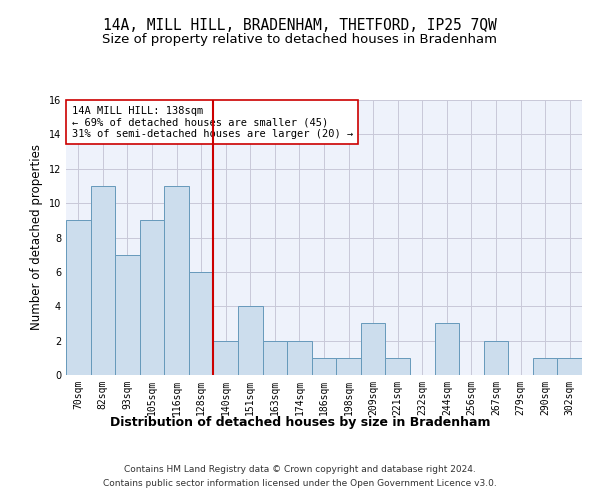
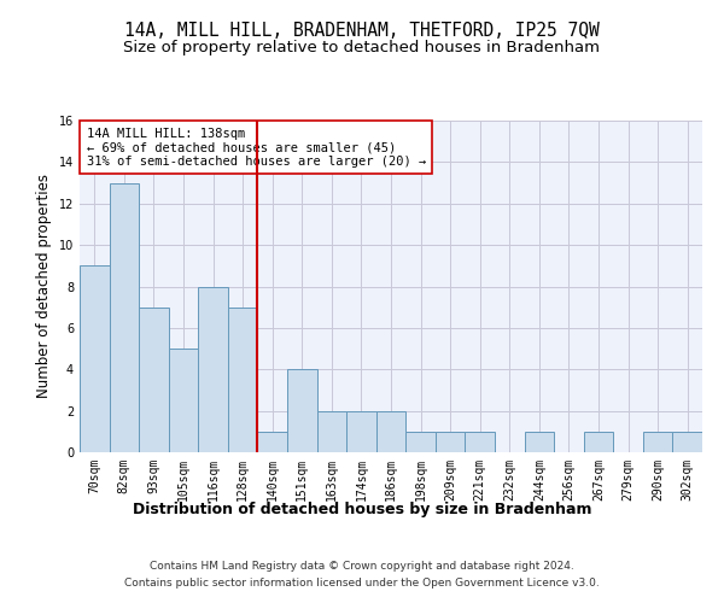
82sqm: 11 -> 13
105sqm: 9 -> 5
116sqm: 11 -> 8
128sqm: 6 -> 7
140sqm: 2 -> 1
186sqm: 1 -> 2
209sqm: 3 -> 1
244sqm: 3 -> 1
267sqm: 2 -> 1
